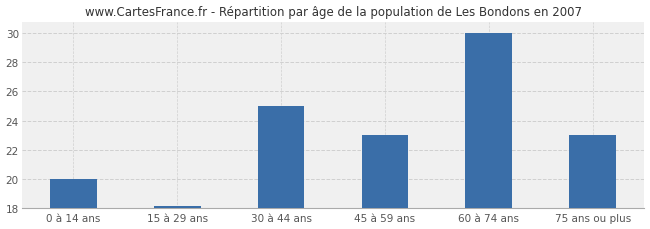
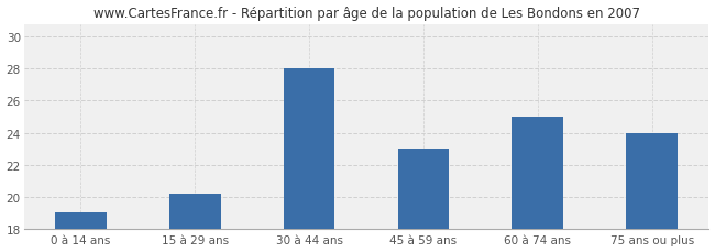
0 à 14 ans: 20.0 -> 19.0
15 à 29 ans: 18.1 -> 20.2
30 à 44 ans: 25.0 -> 28.0
60 à 74 ans: 30.0 -> 25.0
75 ans ou plus: 23.0 -> 24.0
